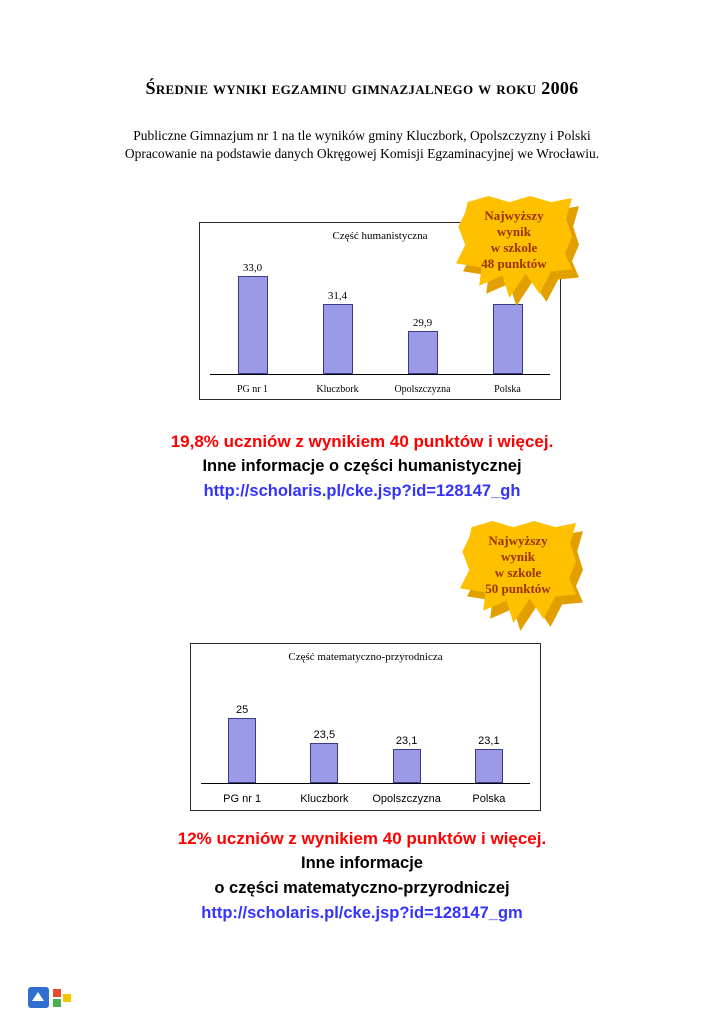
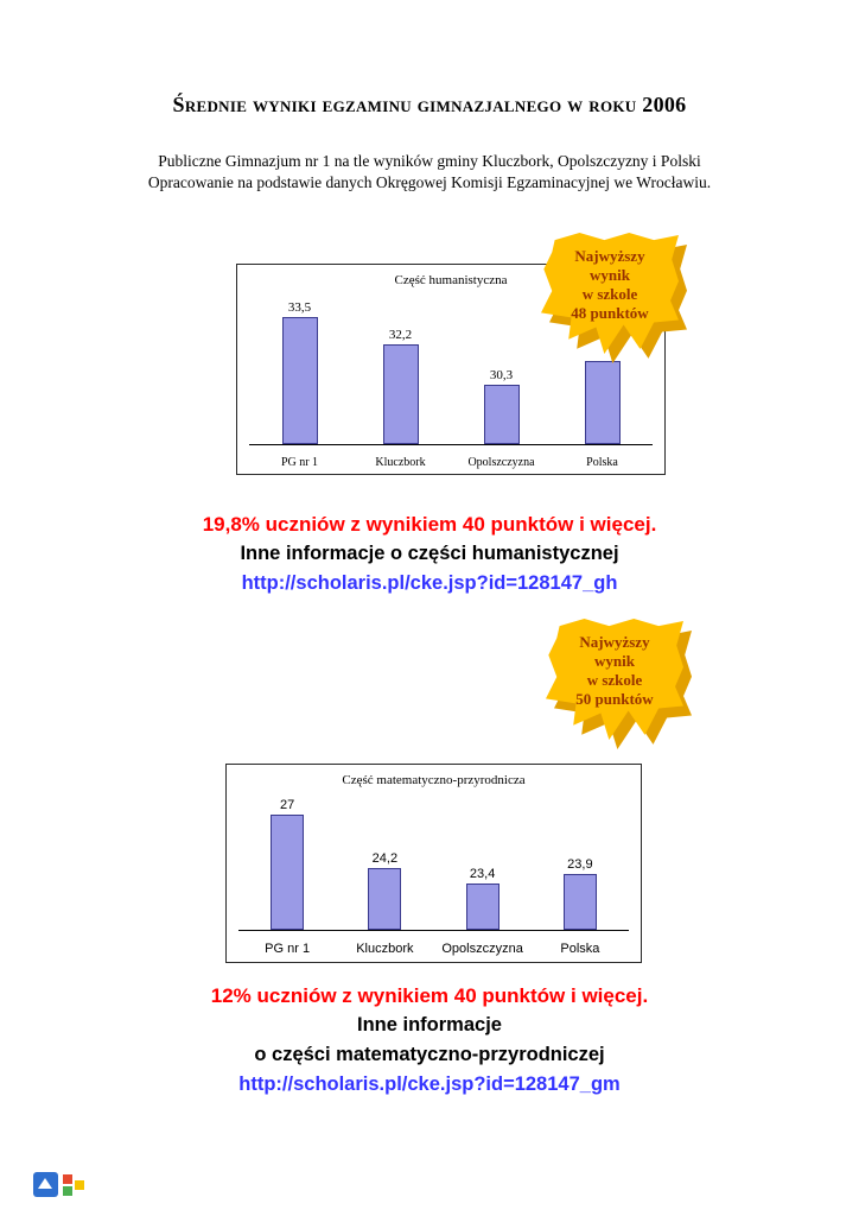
Część humanistyczna/PG nr 1: 33,0 -> 33,5
Część humanistyczna/Kluczbork: 31,4 -> 32,2
Część humanistyczna/Opolszczyzna: 29,9 -> 30,3
Część matematyczno-przyrodnicza/PG nr 1: 25 -> 27
Część matematyczno-przyrodnicza/Kluczbork: 23,5 -> 24,2
Część matematyczno-przyrodnicza/Opolszczyzna: 23,1 -> 23,4
Część matematyczno-przyrodnicza/Polska: 23,1 -> 23,9
